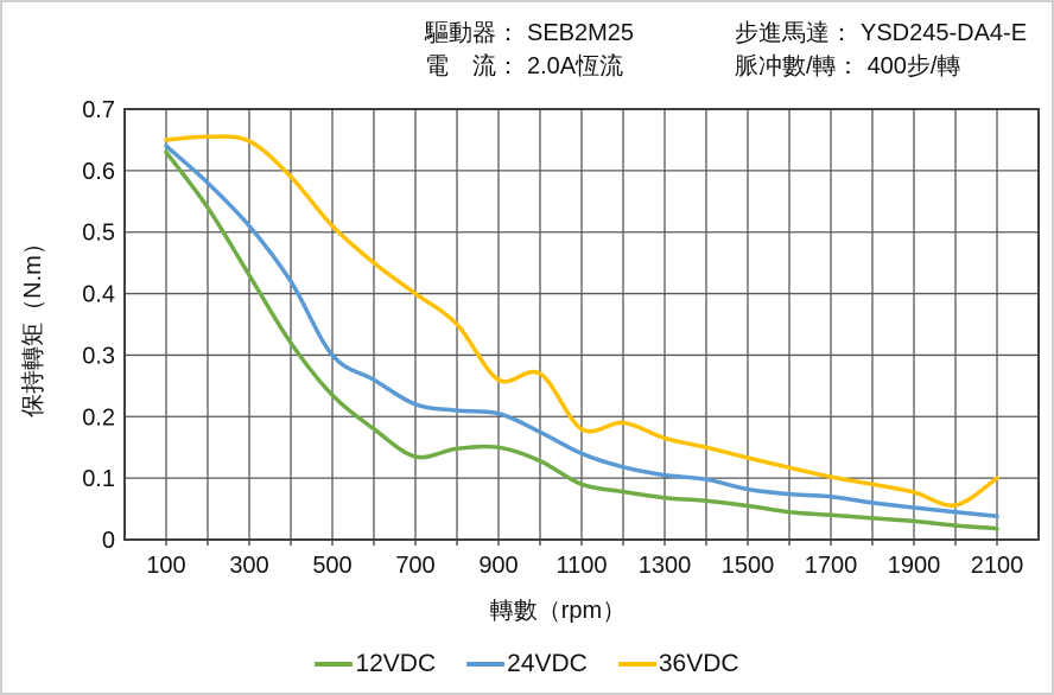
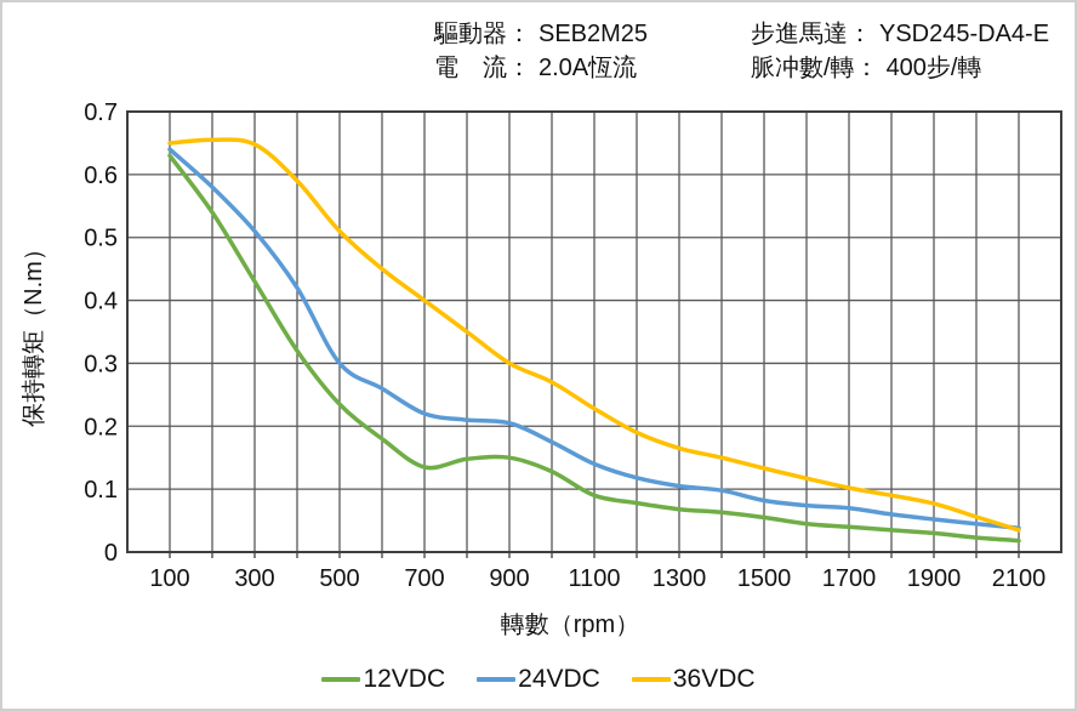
36VDC/900: 0.26 -> 0.30
36VDC/1100: 0.18 -> 0.23
36VDC/2100: 0.10 -> 0.04
